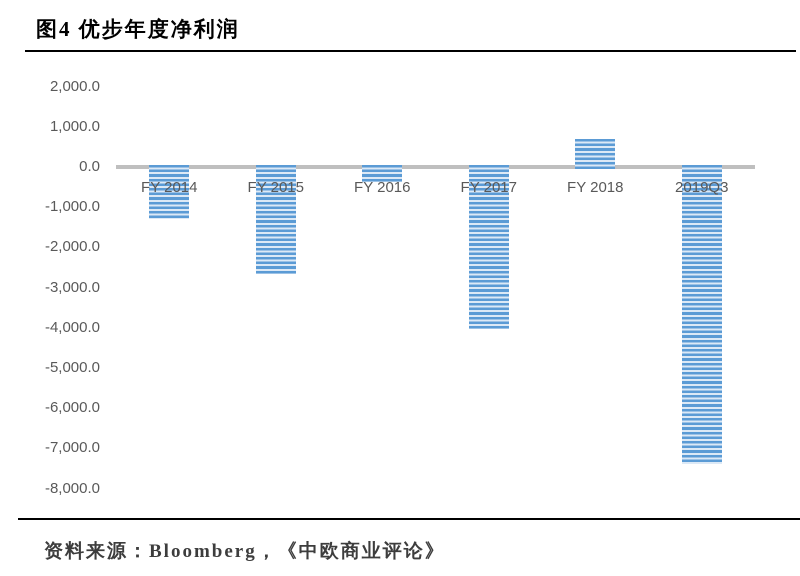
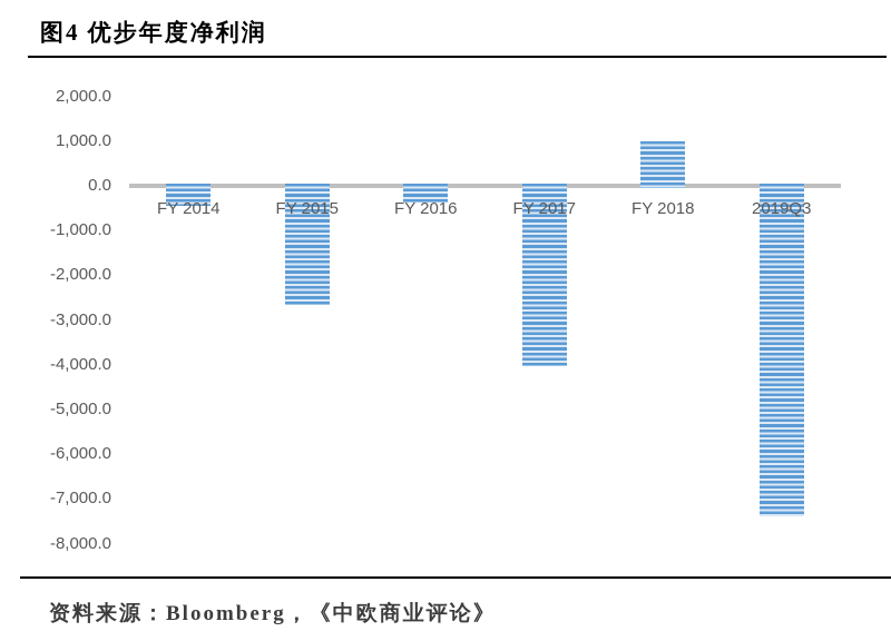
FY 2014: -1300 -> -400
FY 2018: 700 -> 1000
